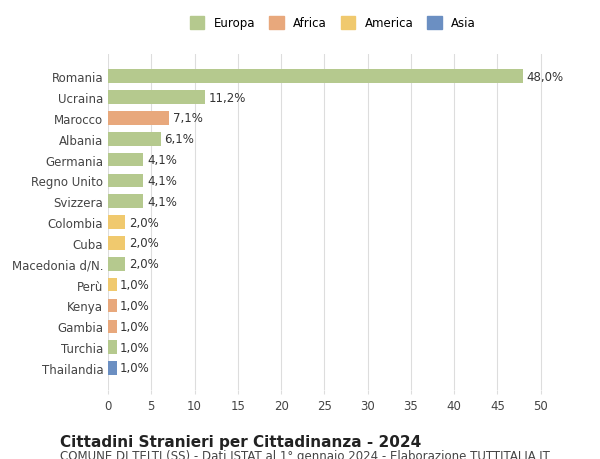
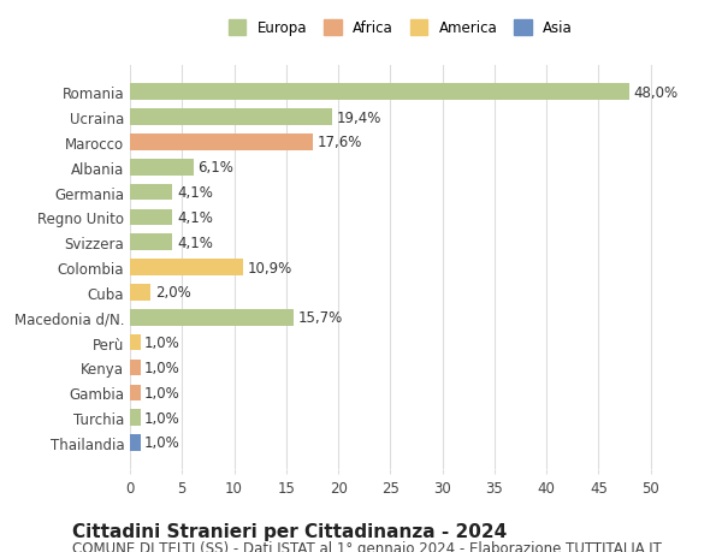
Ucraina: 11,2% -> 19,4%
Marocco: 7,1% -> 17,6%
Colombia: 2,0% -> 10,9%
Macedonia d/N.: 2,0% -> 15,7%
